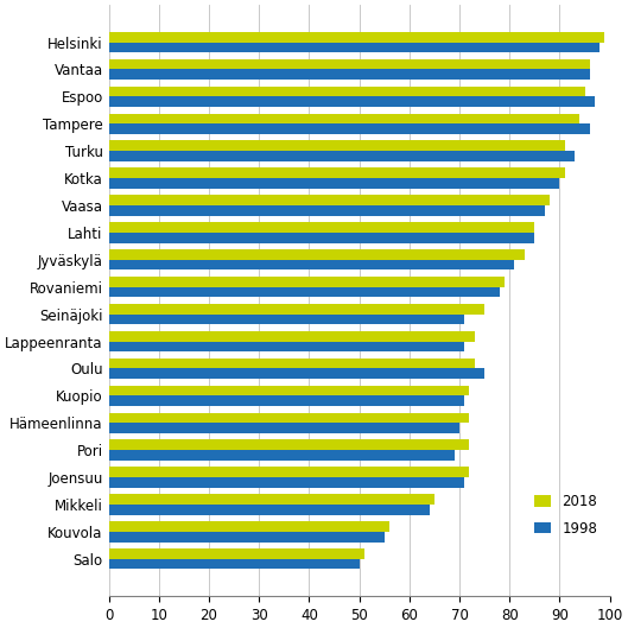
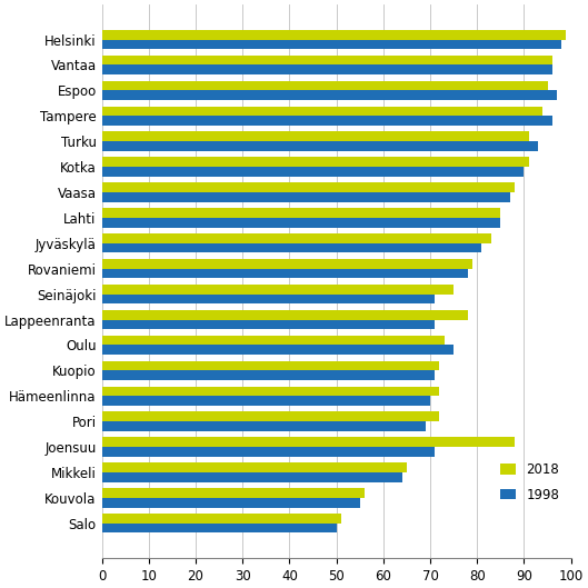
2018/Lappeenranta: 73 -> 78
2018/Joensuu: 72 -> 88
